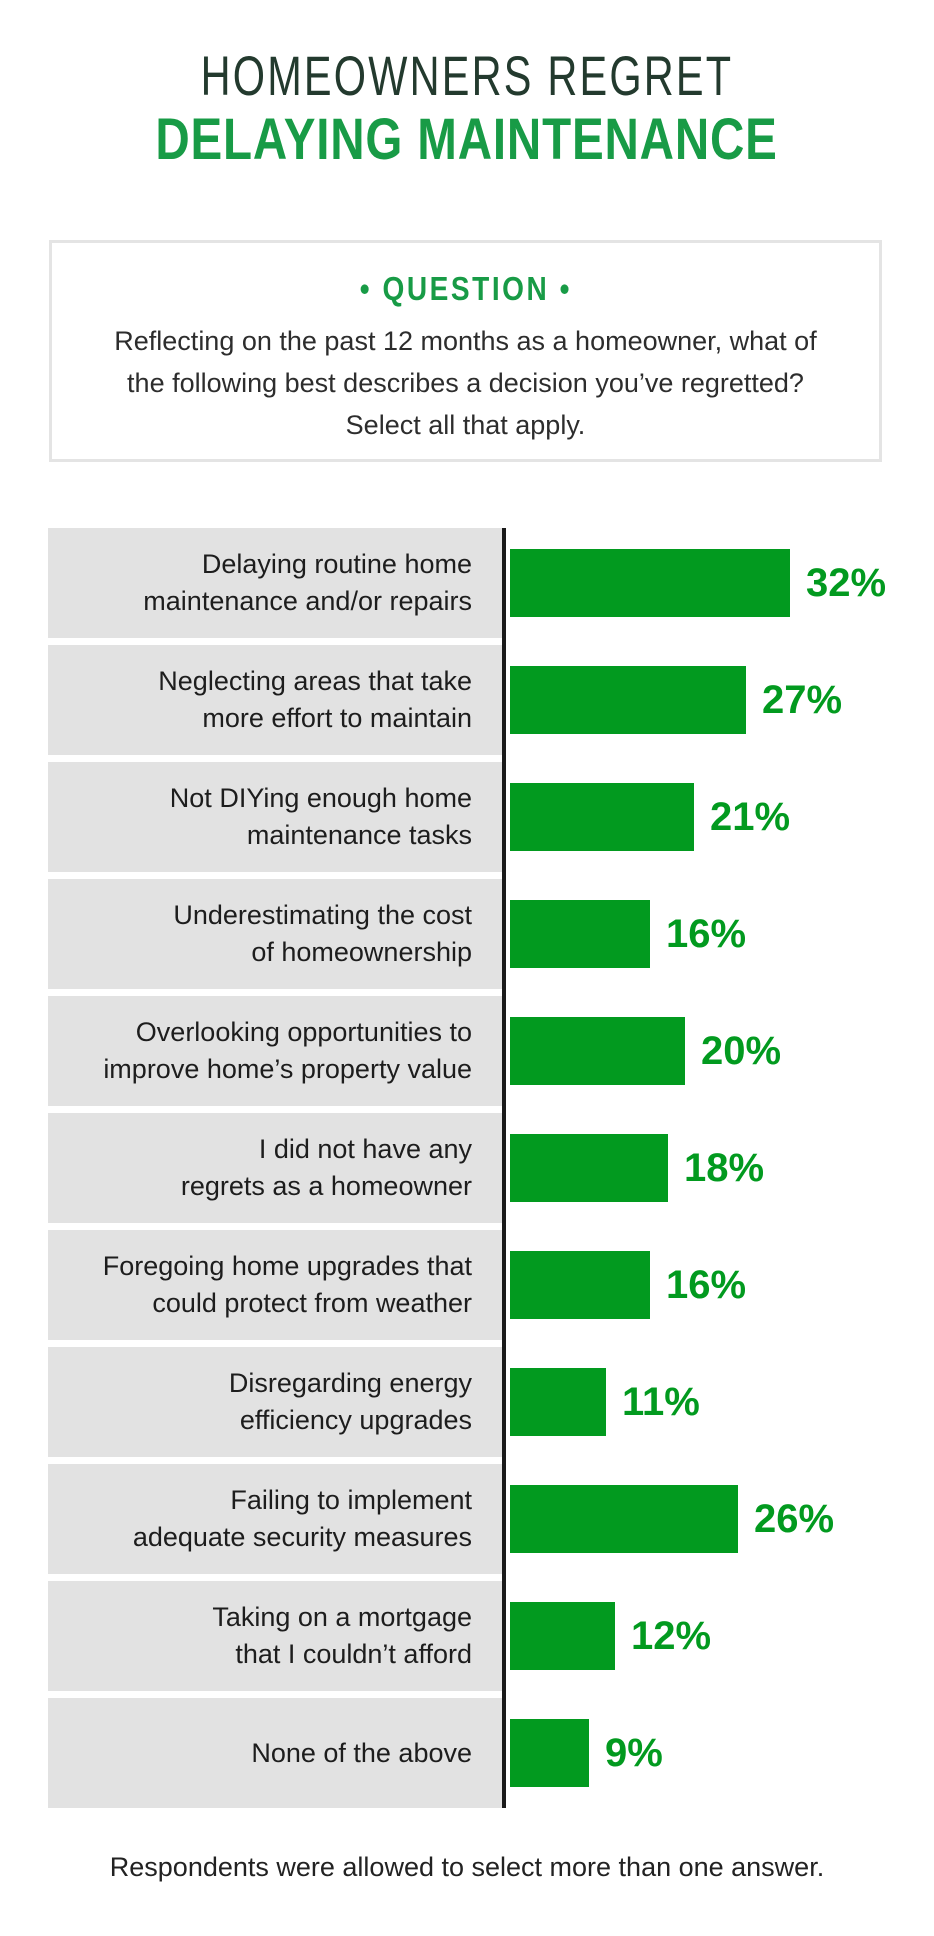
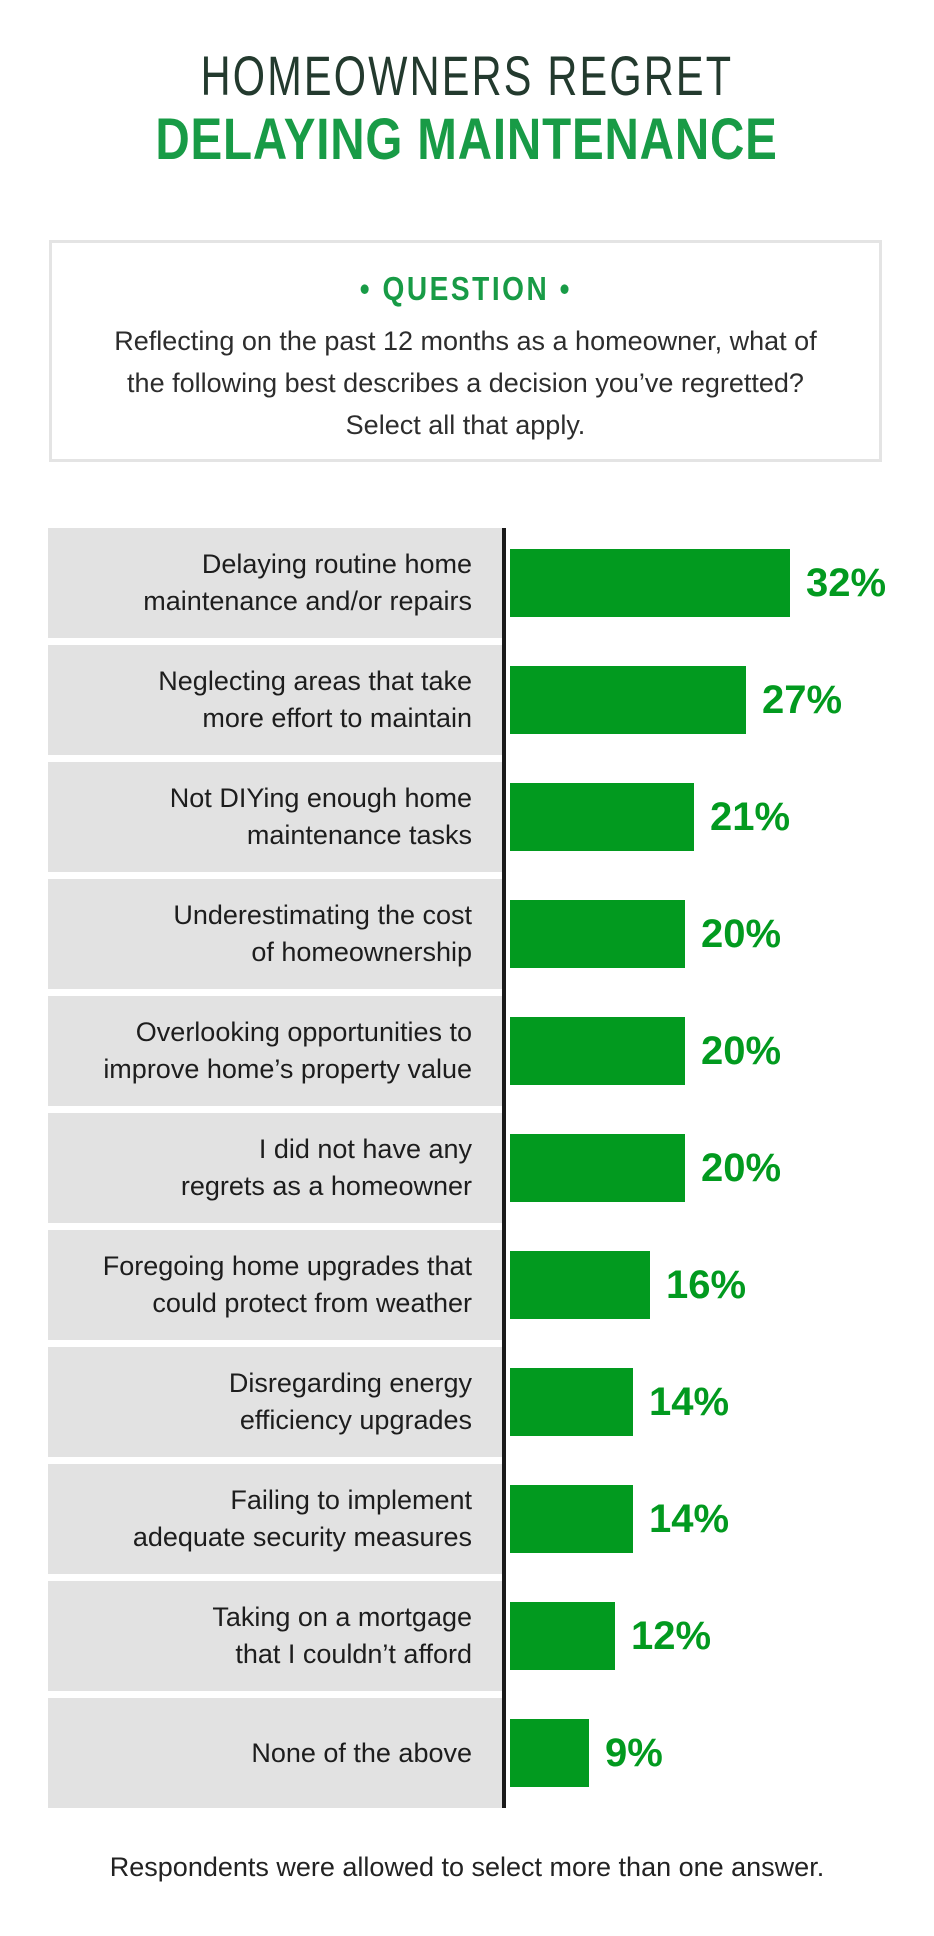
Underestimating the cost of homeownership: 16% -> 20%
I did not have any regrets as a homeowner: 18% -> 20%
Disregarding energy efficiency upgrades: 11% -> 14%
Failing to implement adequate security measures: 26% -> 14%
